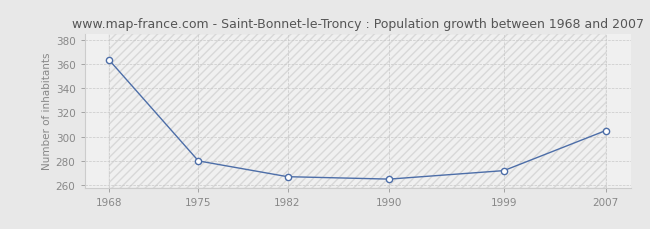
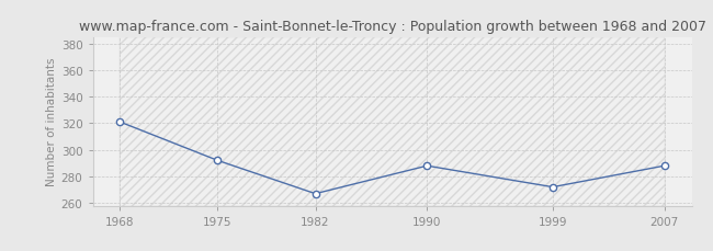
1968: 363 -> 321
1975: 280 -> 292
1990: 265 -> 288
2007: 305 -> 288
